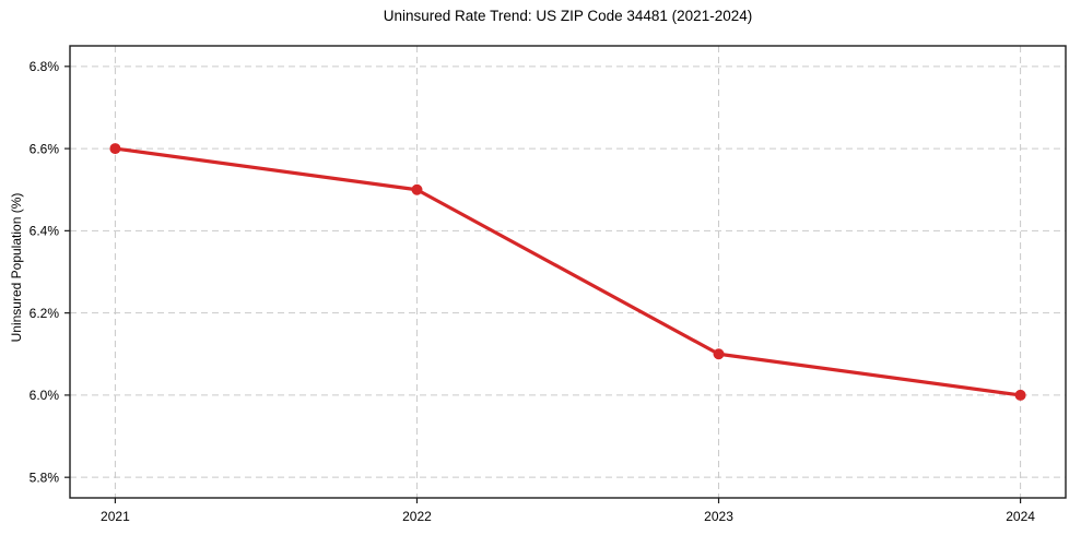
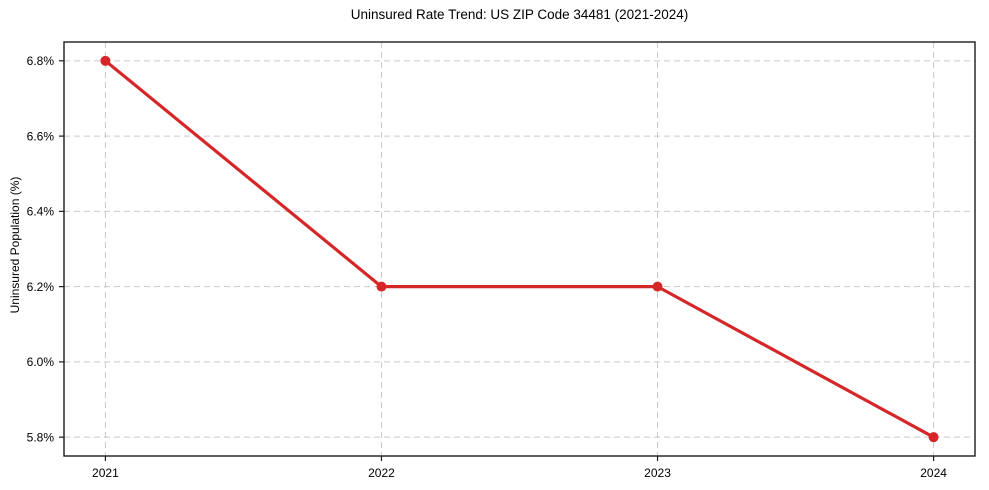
2021: 6.6% -> 6.8%
2022: 6.5% -> 6.2%
2023: 6.1% -> 6.2%
2024: 6.0% -> 5.8%
